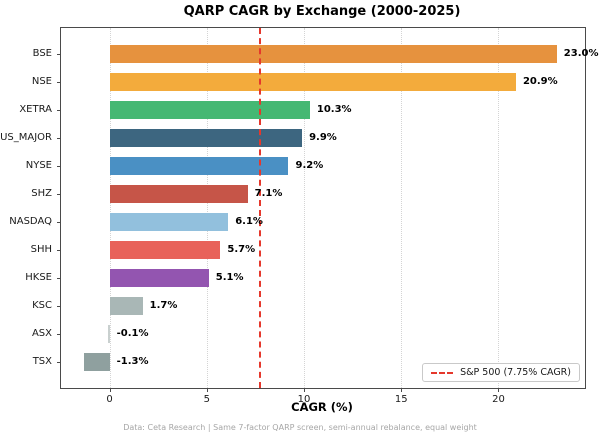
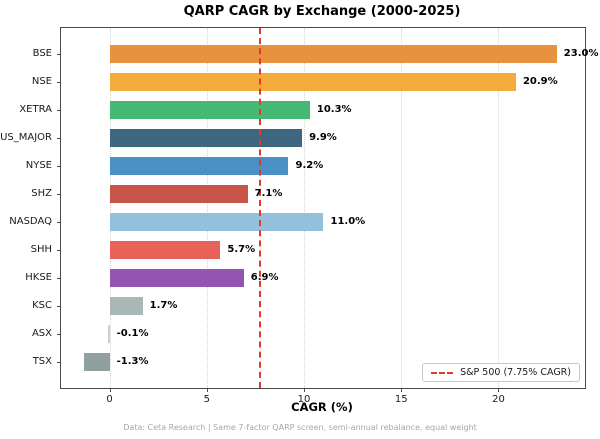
NASDAQ: 6.1% -> 11.0%
HKSE: 5.1% -> 6.9%
